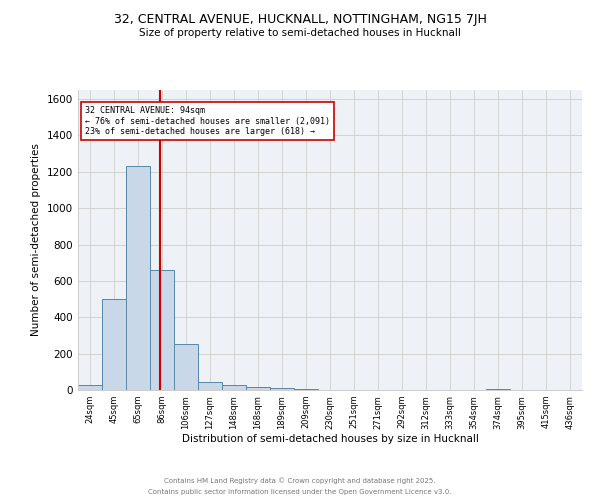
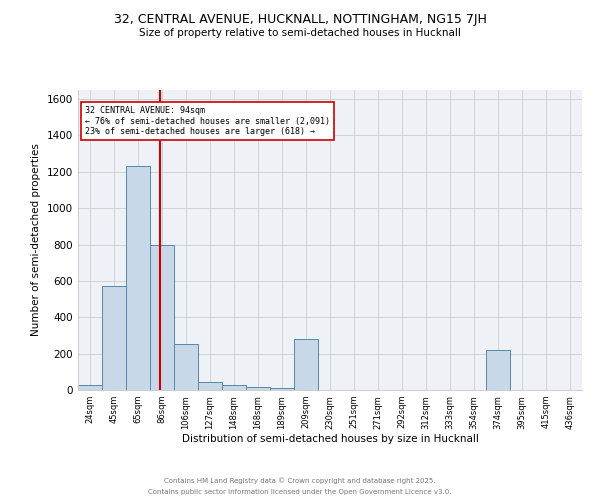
45sqm: 500 -> 570
86sqm: 660 -> 800
209sqm: 0 -> 280
374sqm: 0 -> 220
